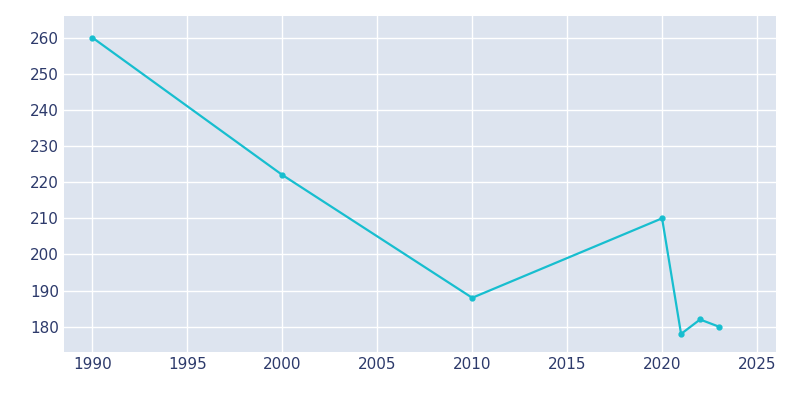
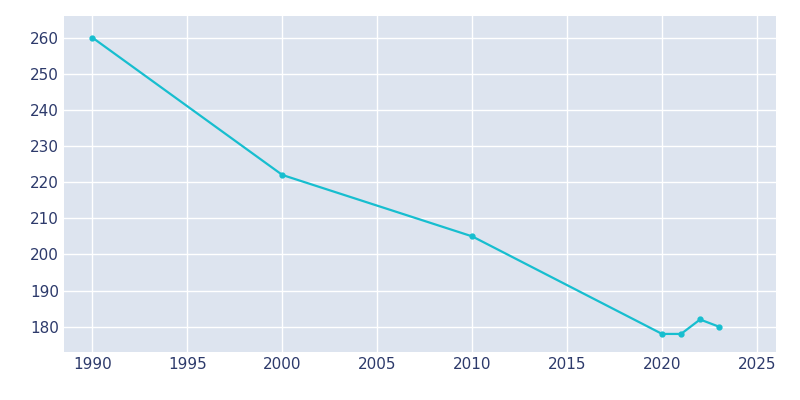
2010: 188 -> 205
2020: 210 -> 178
